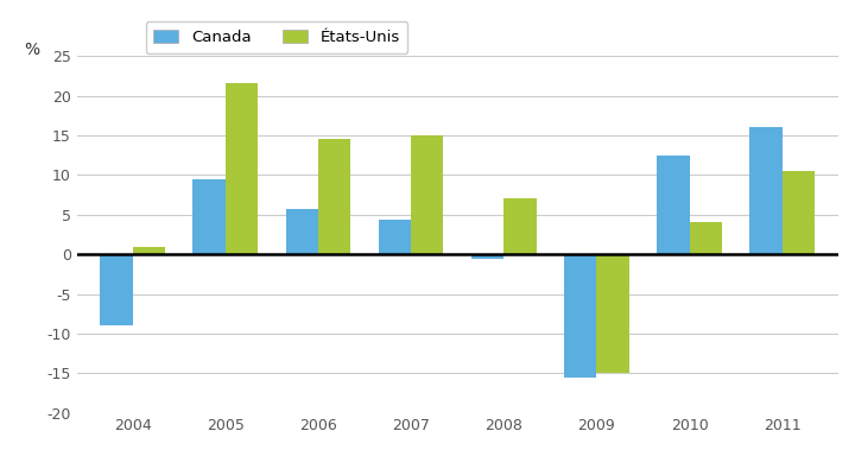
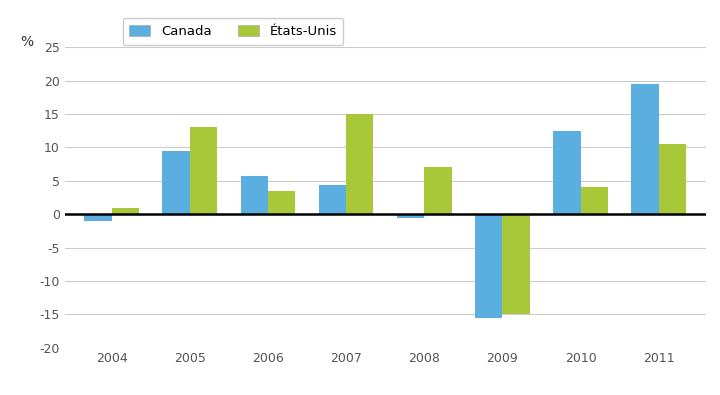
Canada/2004: -9.0 -> -1.0
États-Unis/2005: 21.6 -> 13.0
États-Unis/2006: 14.6 -> 3.5
Canada/2011: 16.0 -> 19.5
